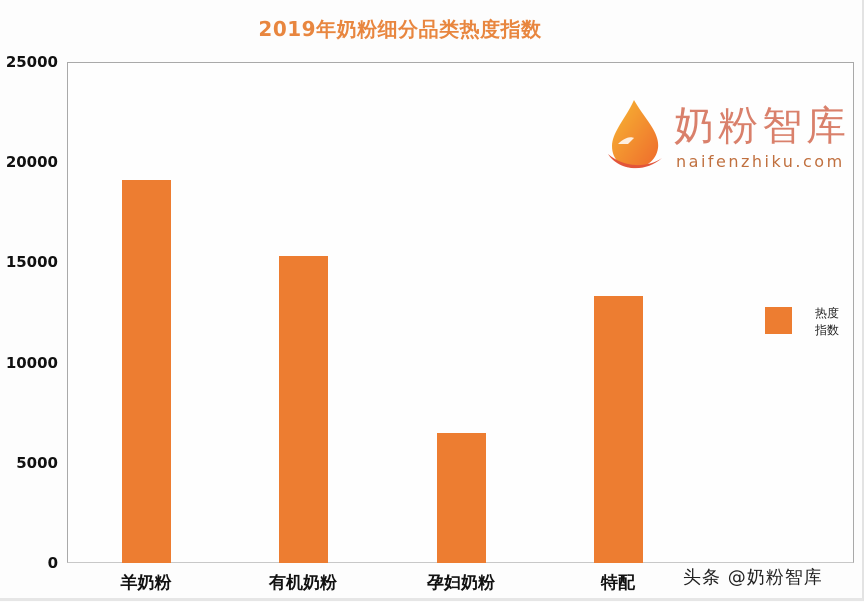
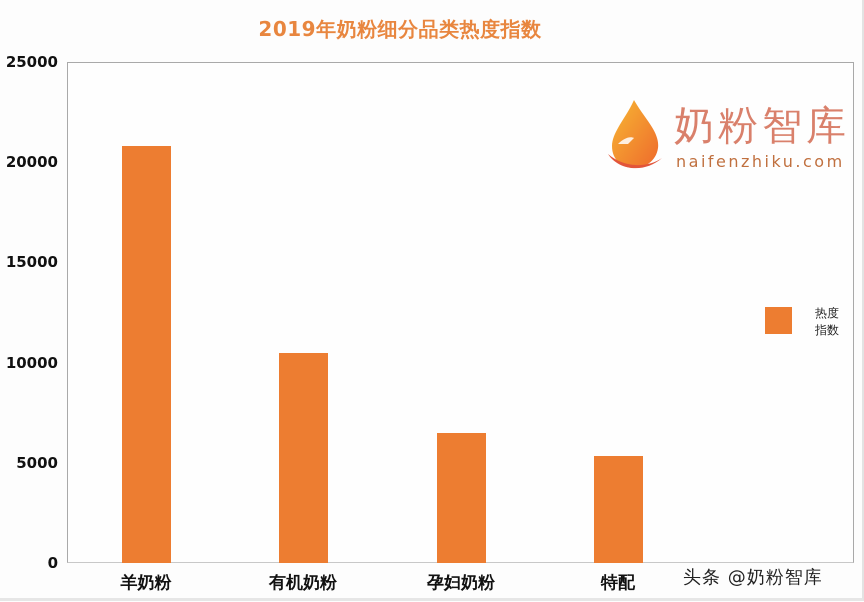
羊奶粉: 19100 -> 20800
有机奶粉: 15300 -> 10500
特配: 13300 -> 5400
